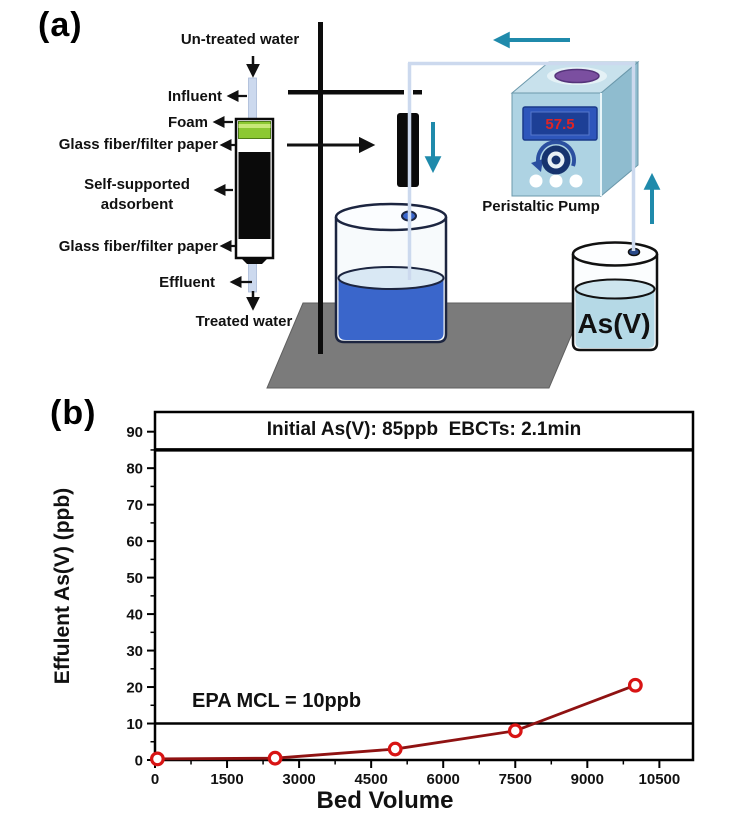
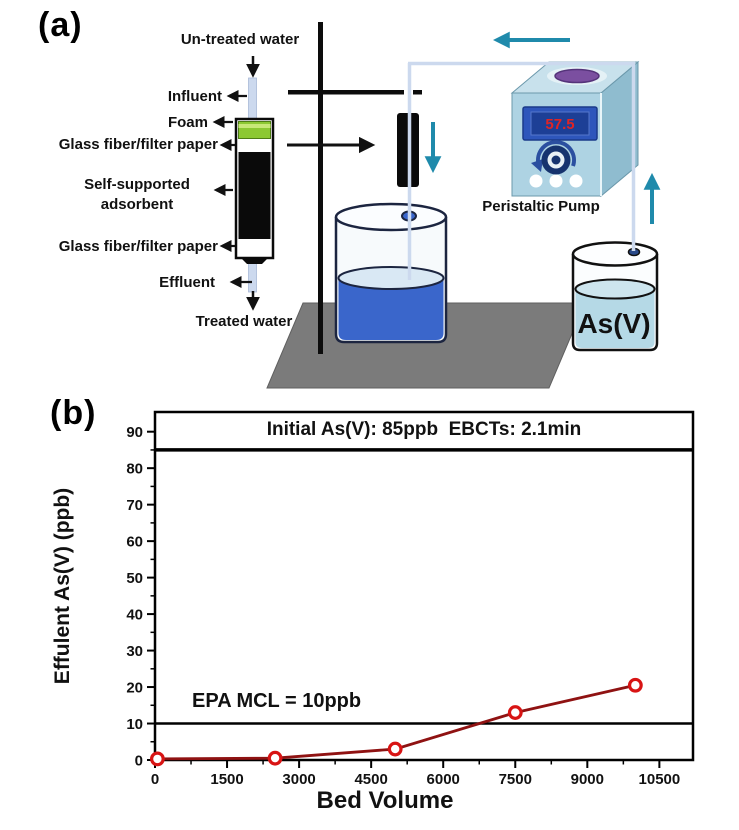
7500: 8 -> 13
